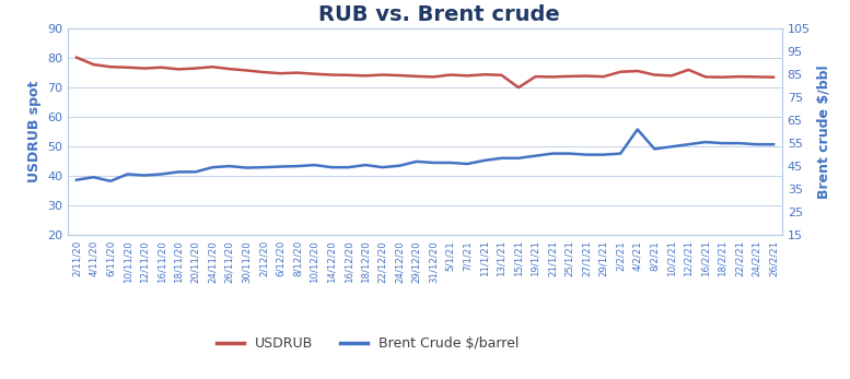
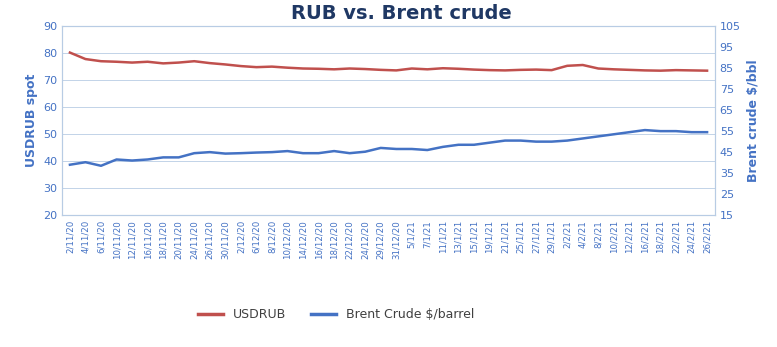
USDRUB/15/1/21: 70.0 -> 73.9
Brent Crude $/barrel/4/2/21: 61.0 -> 51.5
USDRUB/12/2/21: 76.0 -> 73.8
